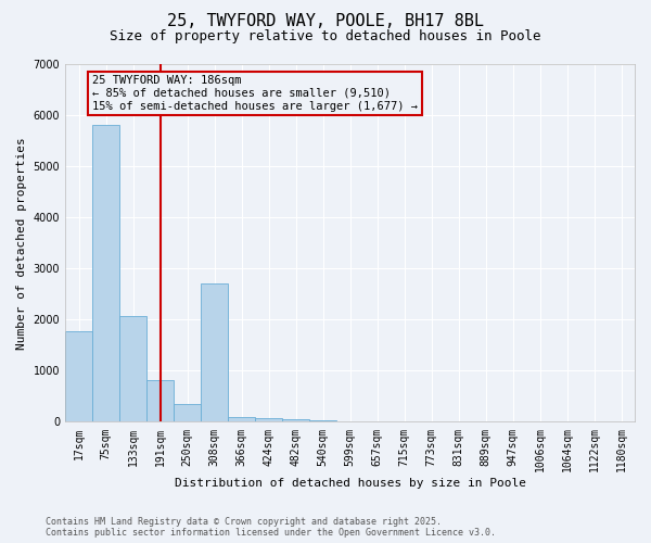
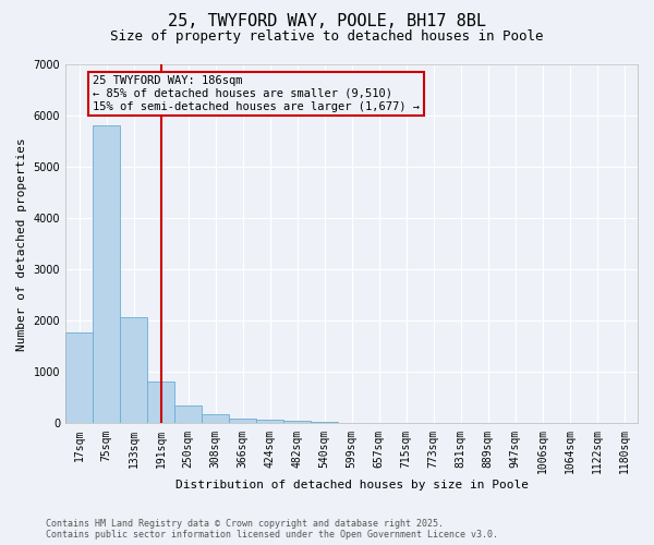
308sqm: 2700 -> 180
